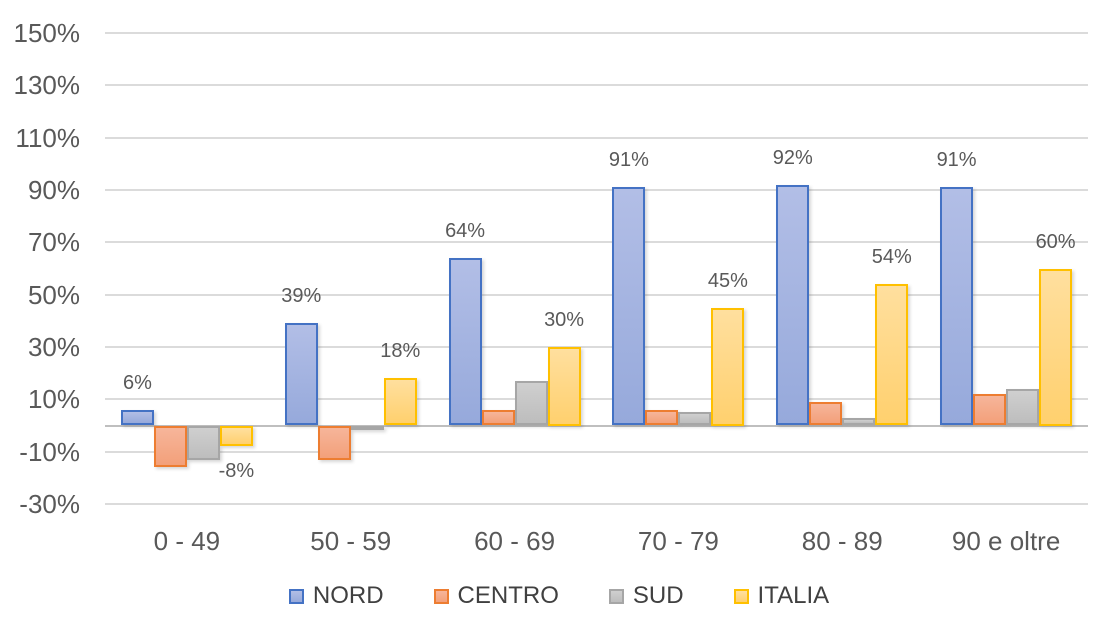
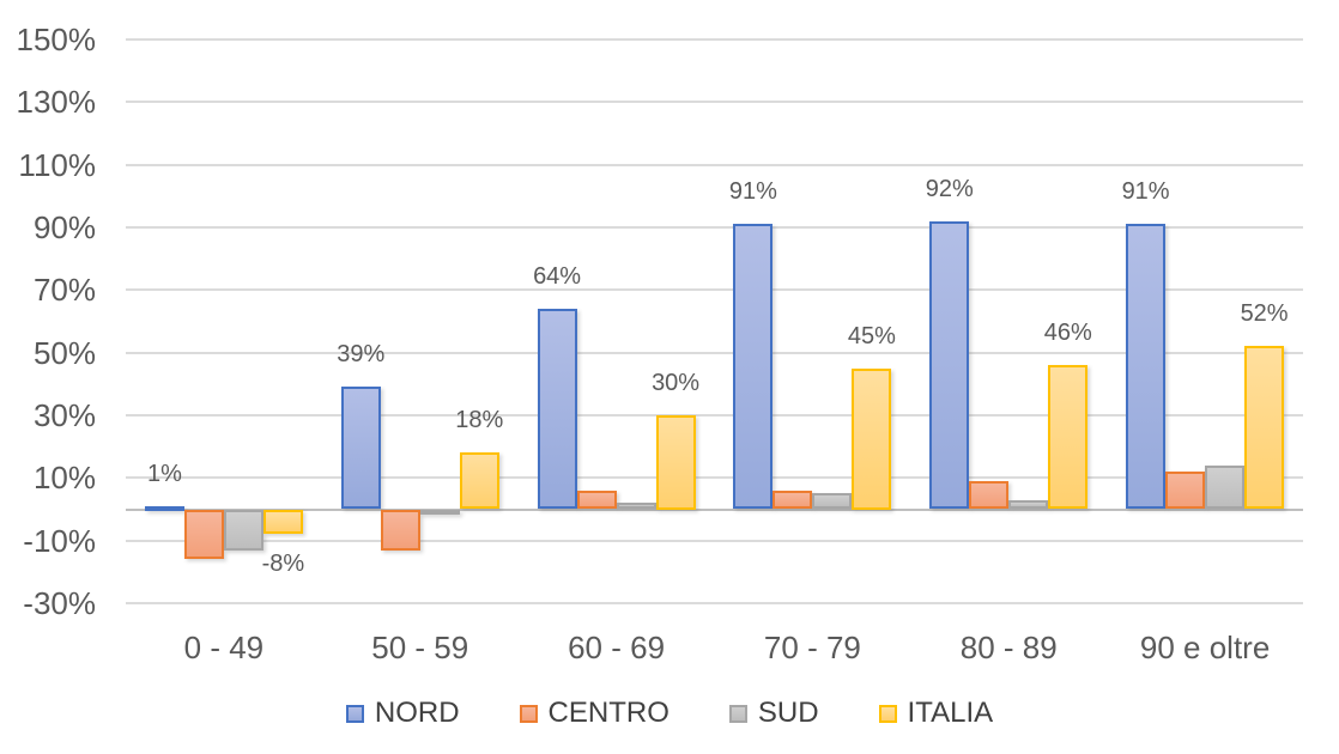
NORD/0 - 49: 6% -> 1%
SUD/60 - 69: 17% -> 2%
ITALIA/80 - 89: 54% -> 46%
ITALIA/90 e oltre: 60% -> 52%
